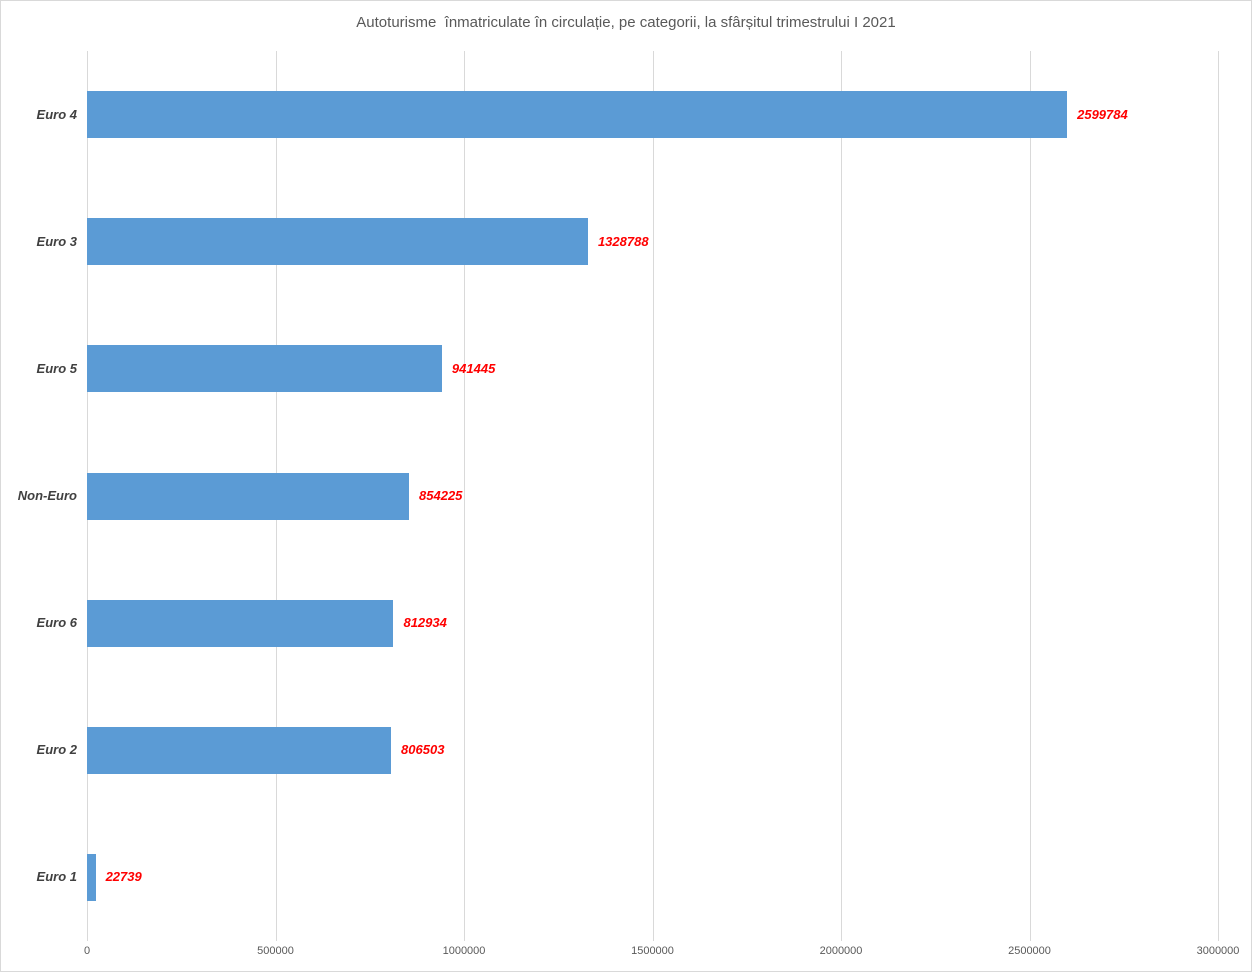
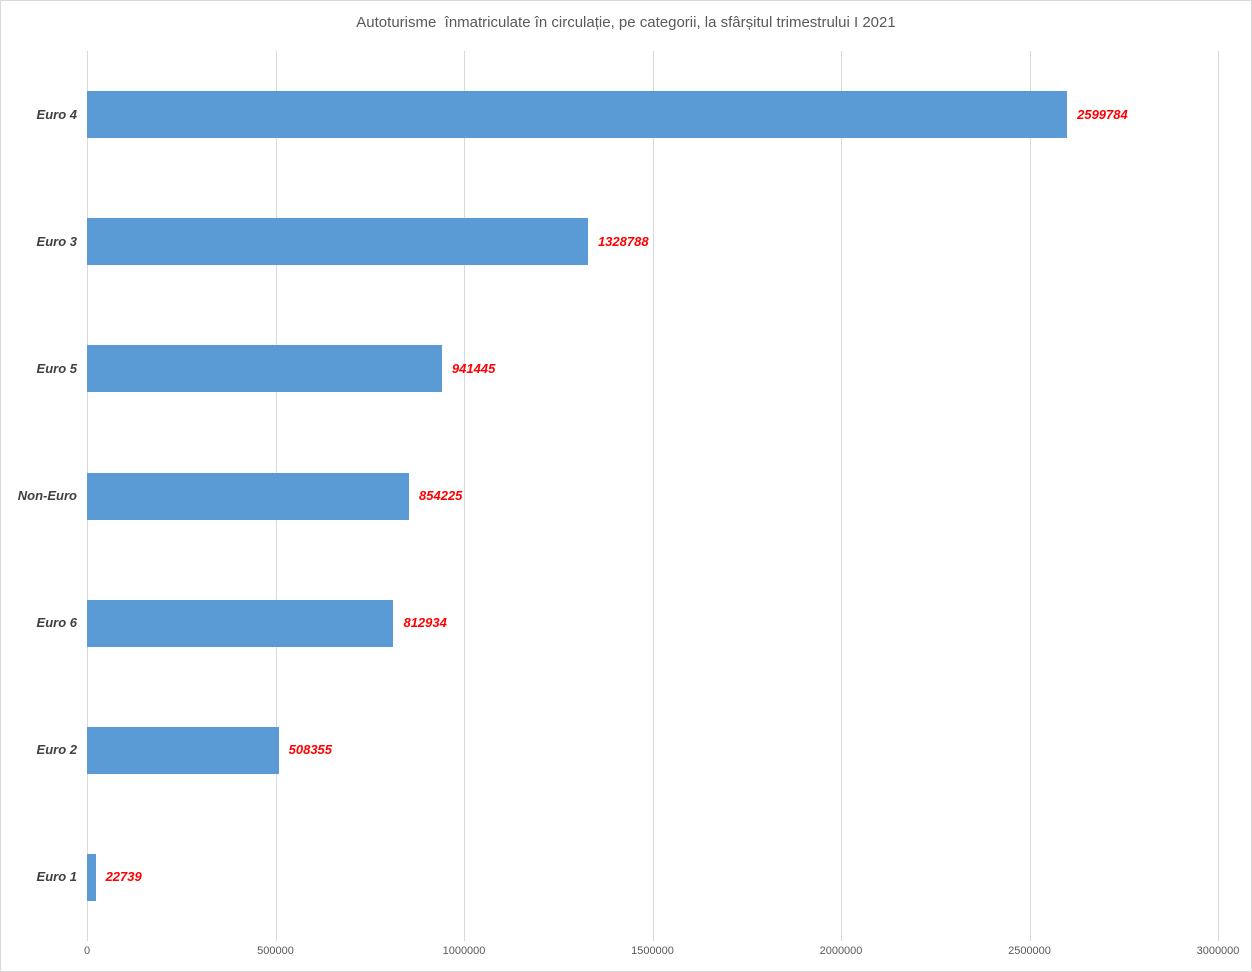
Euro 2: 806503 -> 508355
